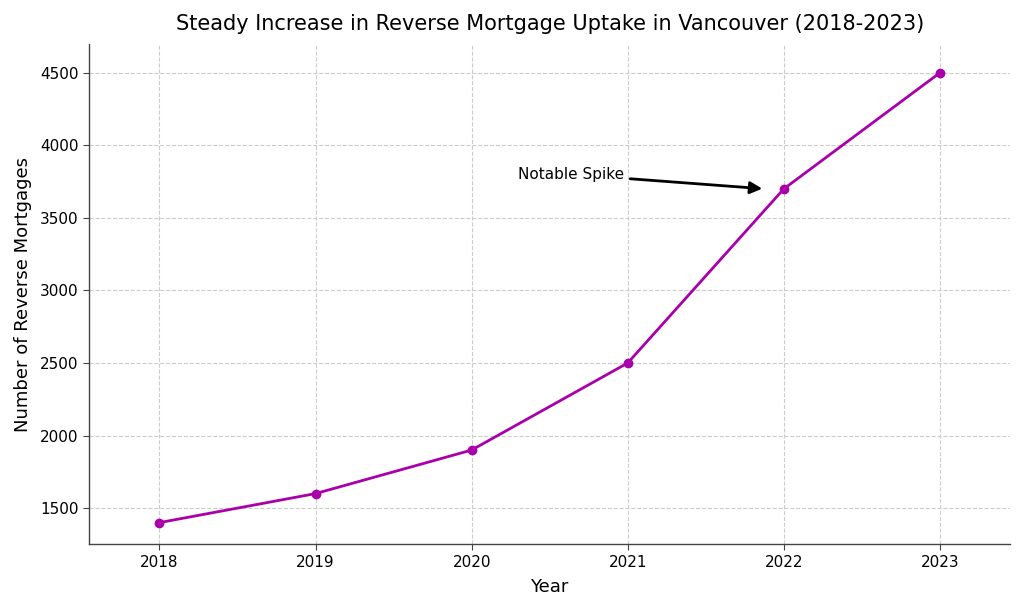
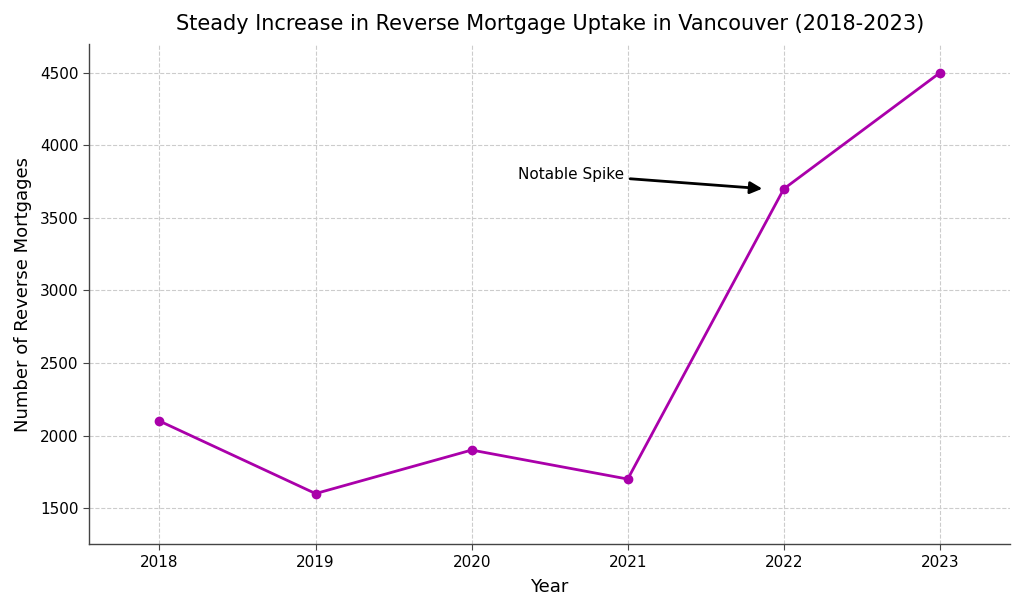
2018: 1400 -> 2100
2021: 2500 -> 1700
